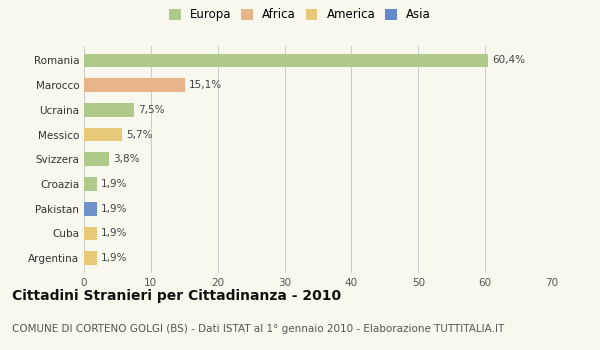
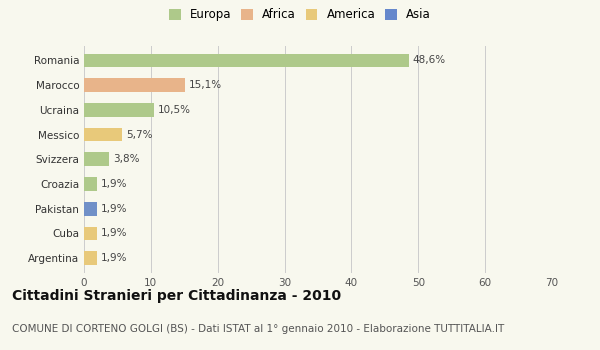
Romania: 60,4% -> 48,6%
Ucraina: 7,5% -> 10,5%
